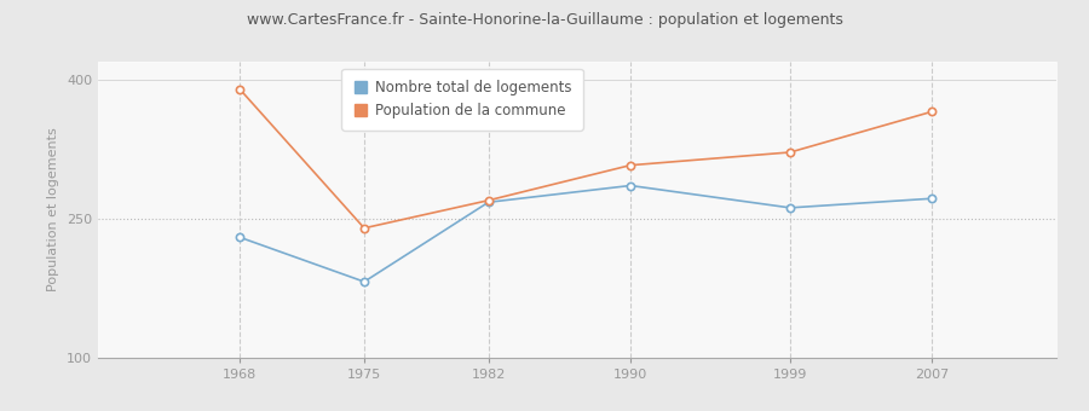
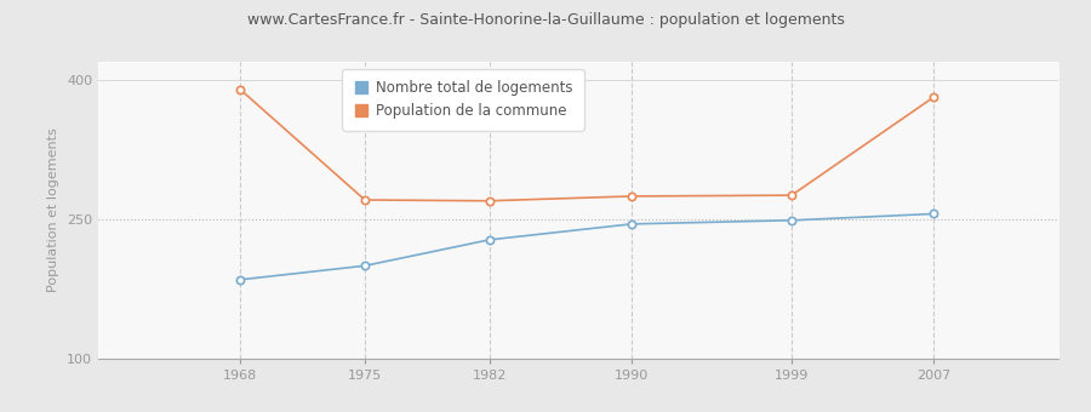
Nombre total de logements/1968: 230 -> 185
Nombre total de logements/1975: 182 -> 200
Population de la commune/1975: 240 -> 271
Nombre total de logements/1982: 268 -> 228
Nombre total de logements/1990: 286 -> 245
Population de la commune/1990: 308 -> 275
Nombre total de logements/1999: 262 -> 249
Population de la commune/1999: 322 -> 276
Nombre total de logements/2007: 272 -> 256
Population de la commune/2007: 366 -> 382
